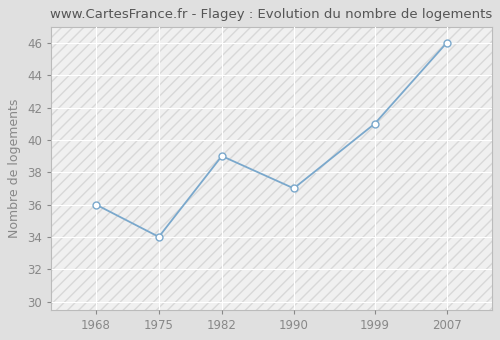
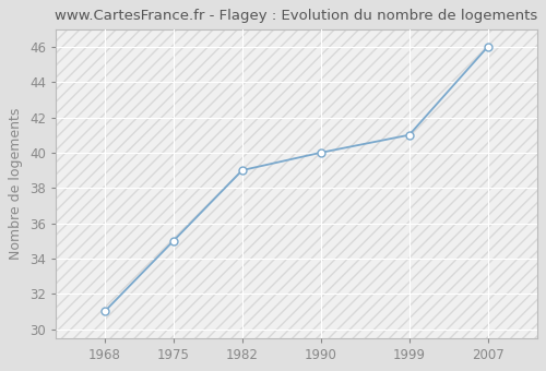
1968: 36 -> 31
1975: 34 -> 35
1990: 37 -> 40
